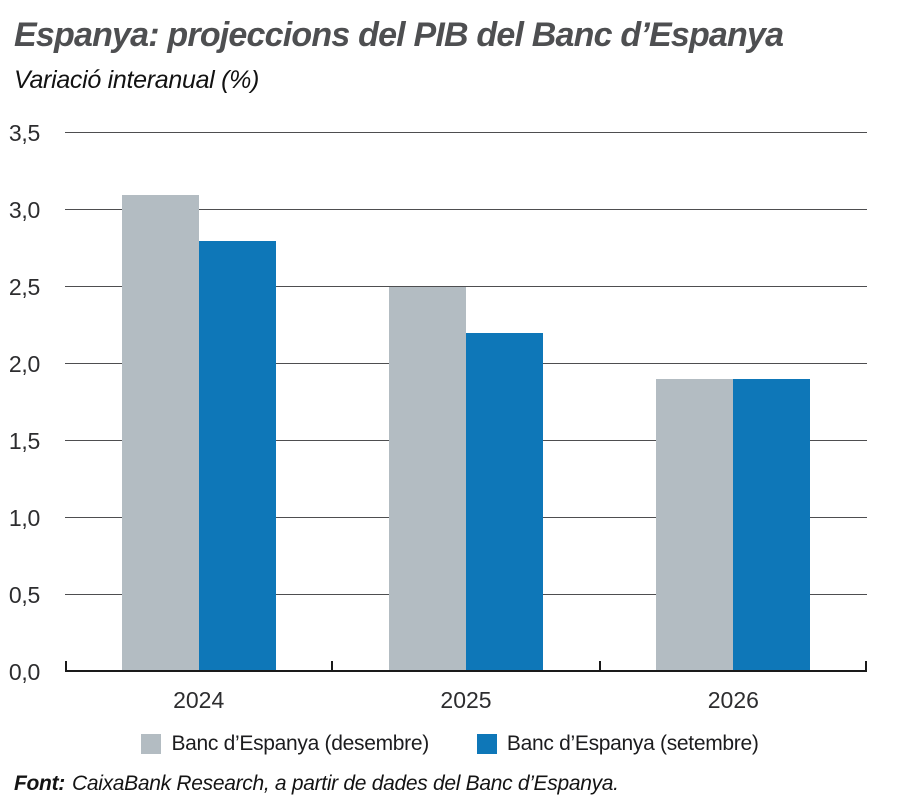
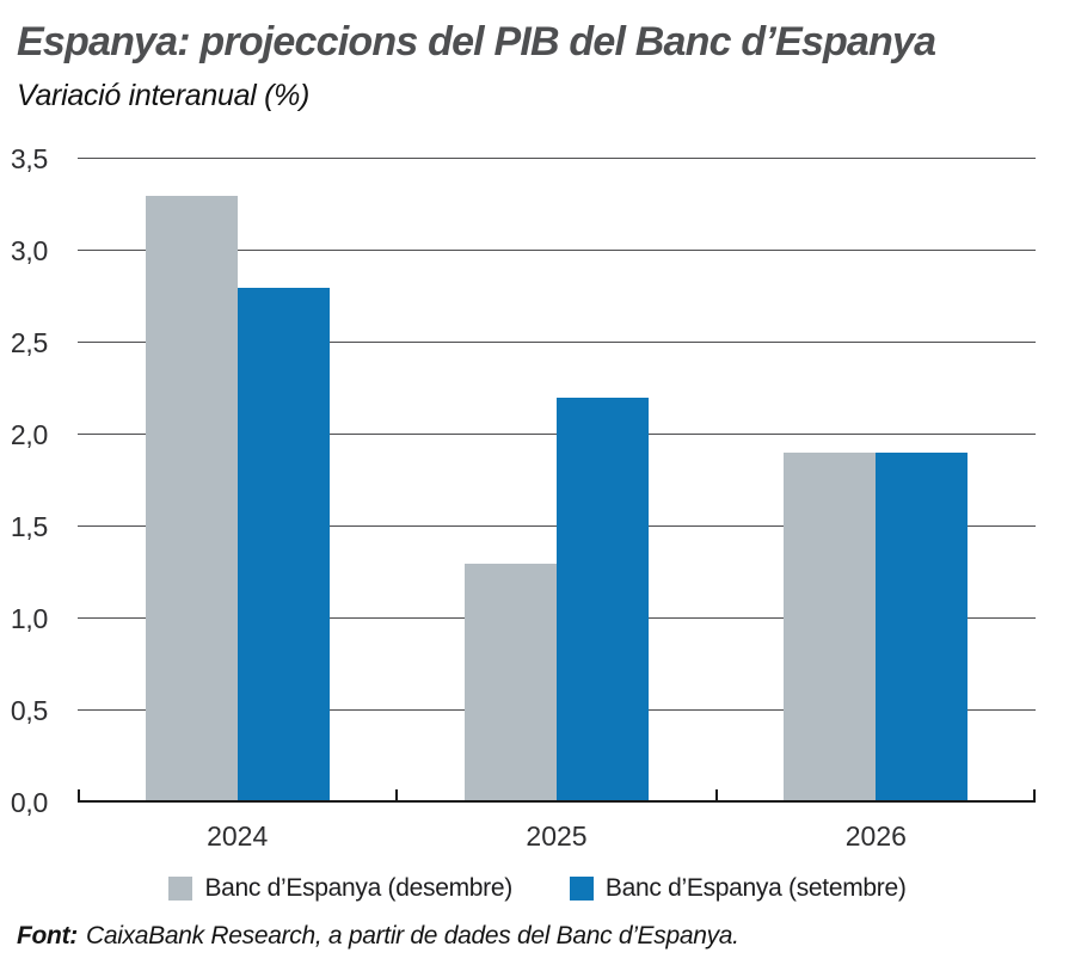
Banc d’Espanya (desembre)/2024: 3,1 -> 3,3
Banc d’Espanya (desembre)/2025: 2,5 -> 1,3
